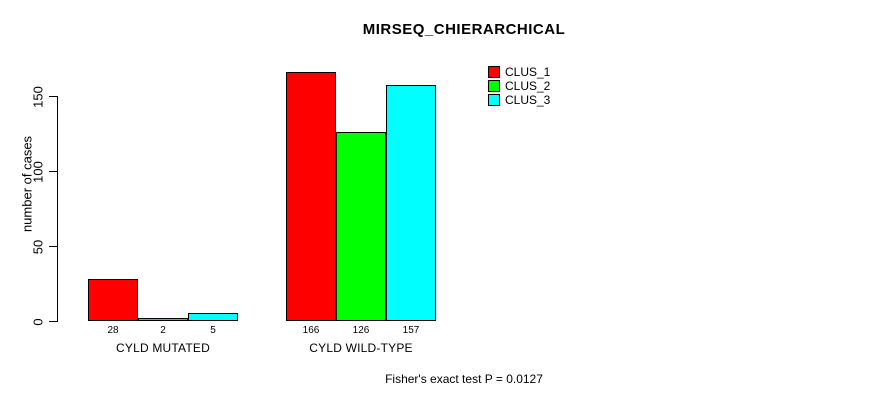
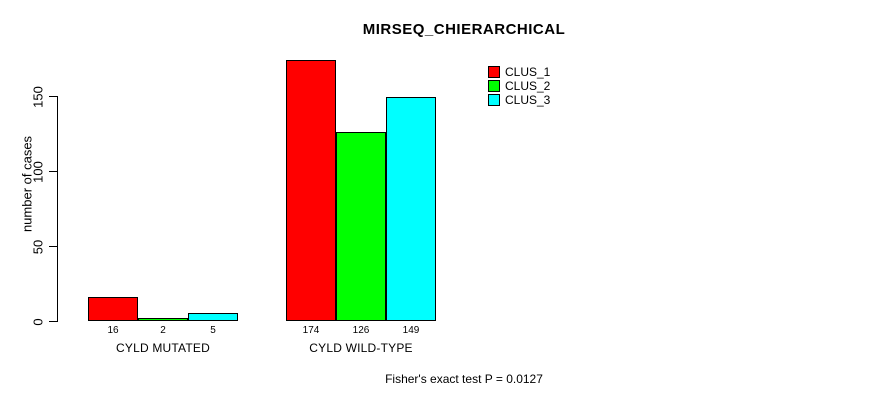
CLUS_1/CYLD MUTATED: 28 -> 16
CLUS_1/CYLD WILD-TYPE: 166 -> 174
CLUS_3/CYLD WILD-TYPE: 157 -> 149
